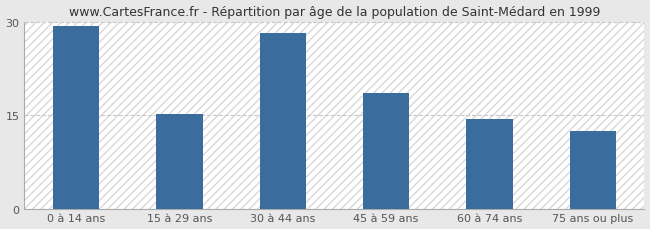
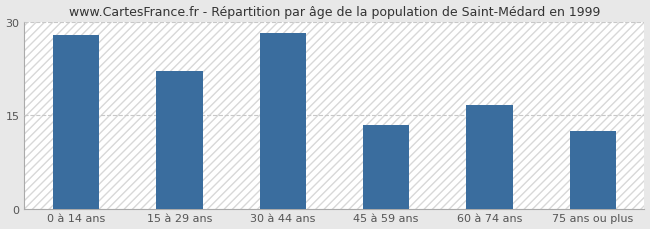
0 à 14 ans: 29.3 -> 27.8
15 à 29 ans: 15.1 -> 22.0
45 à 59 ans: 18.5 -> 13.4
60 à 74 ans: 14.4 -> 16.6
